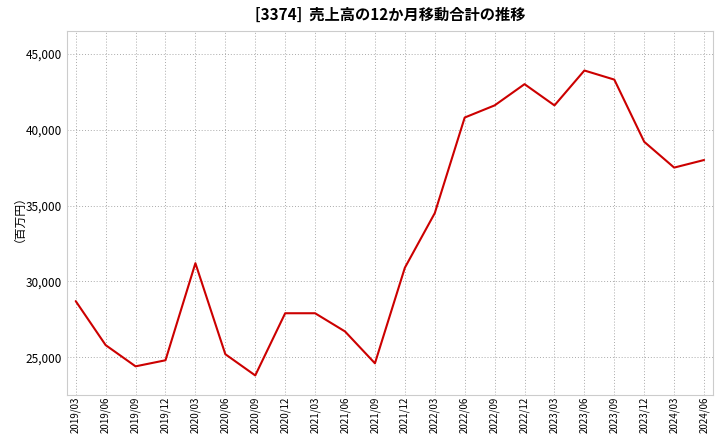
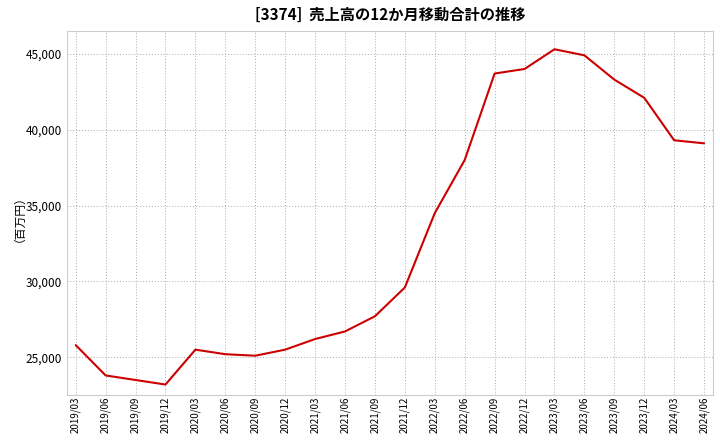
2019/03: 28,700 -> 25,800
2019/06: 25,800 -> 23,800
2019/09: 24,400 -> 23,500
2019/12: 24,800 -> 23,200
2020/03: 31,200 -> 25,500
2020/09: 23,800 -> 25,100
2020/12: 27,900 -> 25,500
2021/03: 27,900 -> 26,200
2021/09: 24,600 -> 27,700
2021/12: 30,900 -> 29,600
2022/06: 40,800 -> 38,000
2022/09: 41,600 -> 43,700
2022/12: 43,000 -> 44,000
2023/03: 41,600 -> 45,300
2023/06: 43,900 -> 44,900
2023/12: 39,200 -> 42,100
2024/03: 37,500 -> 39,300
2024/06: 38,000 -> 39,100
